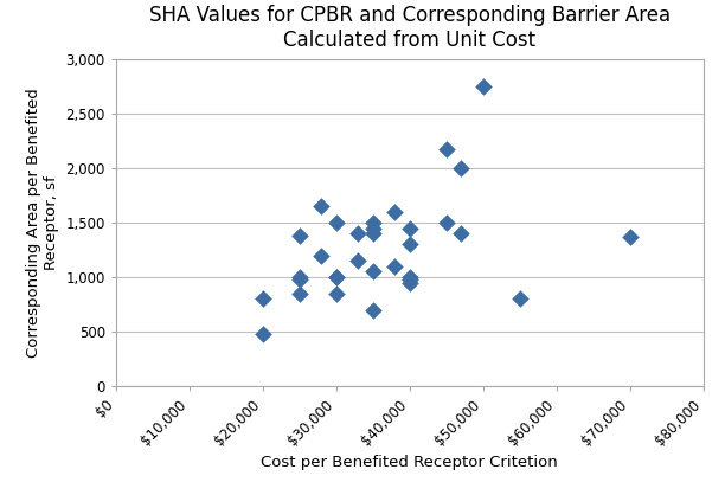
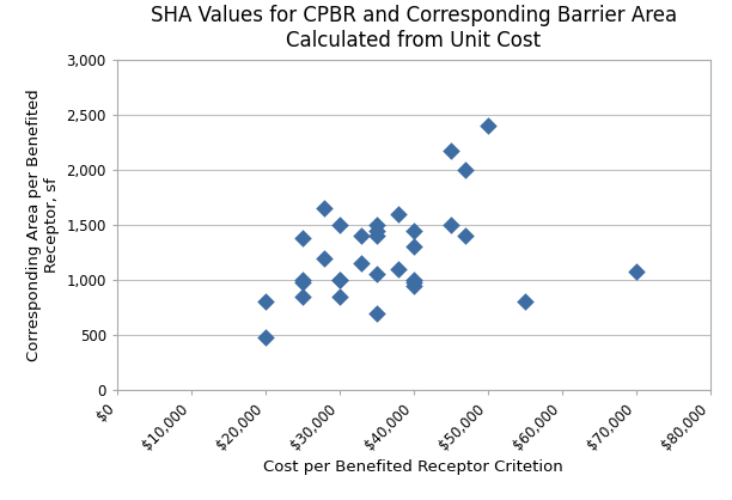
$50,000: 2,750 -> 2,400
$70,000: 1,380 -> 1,080
